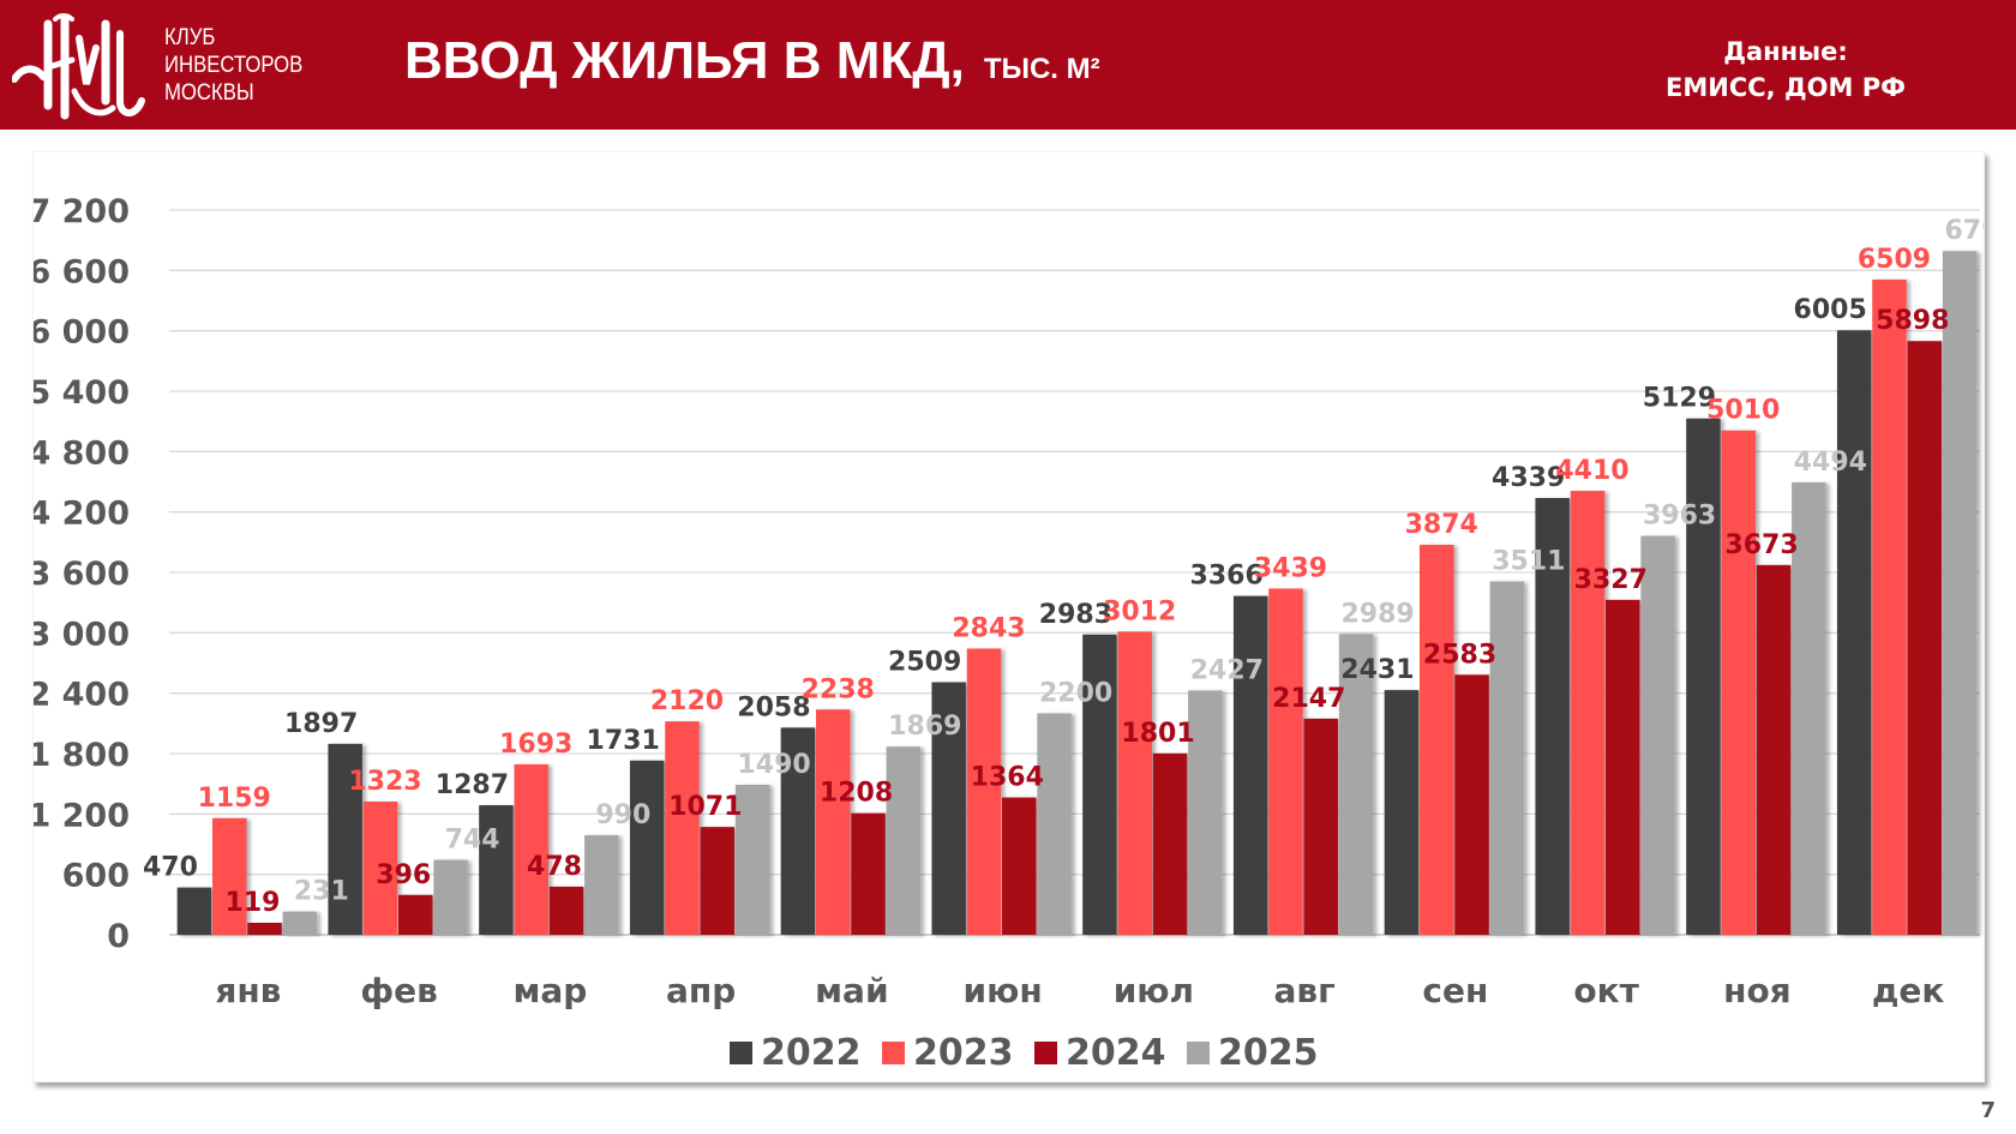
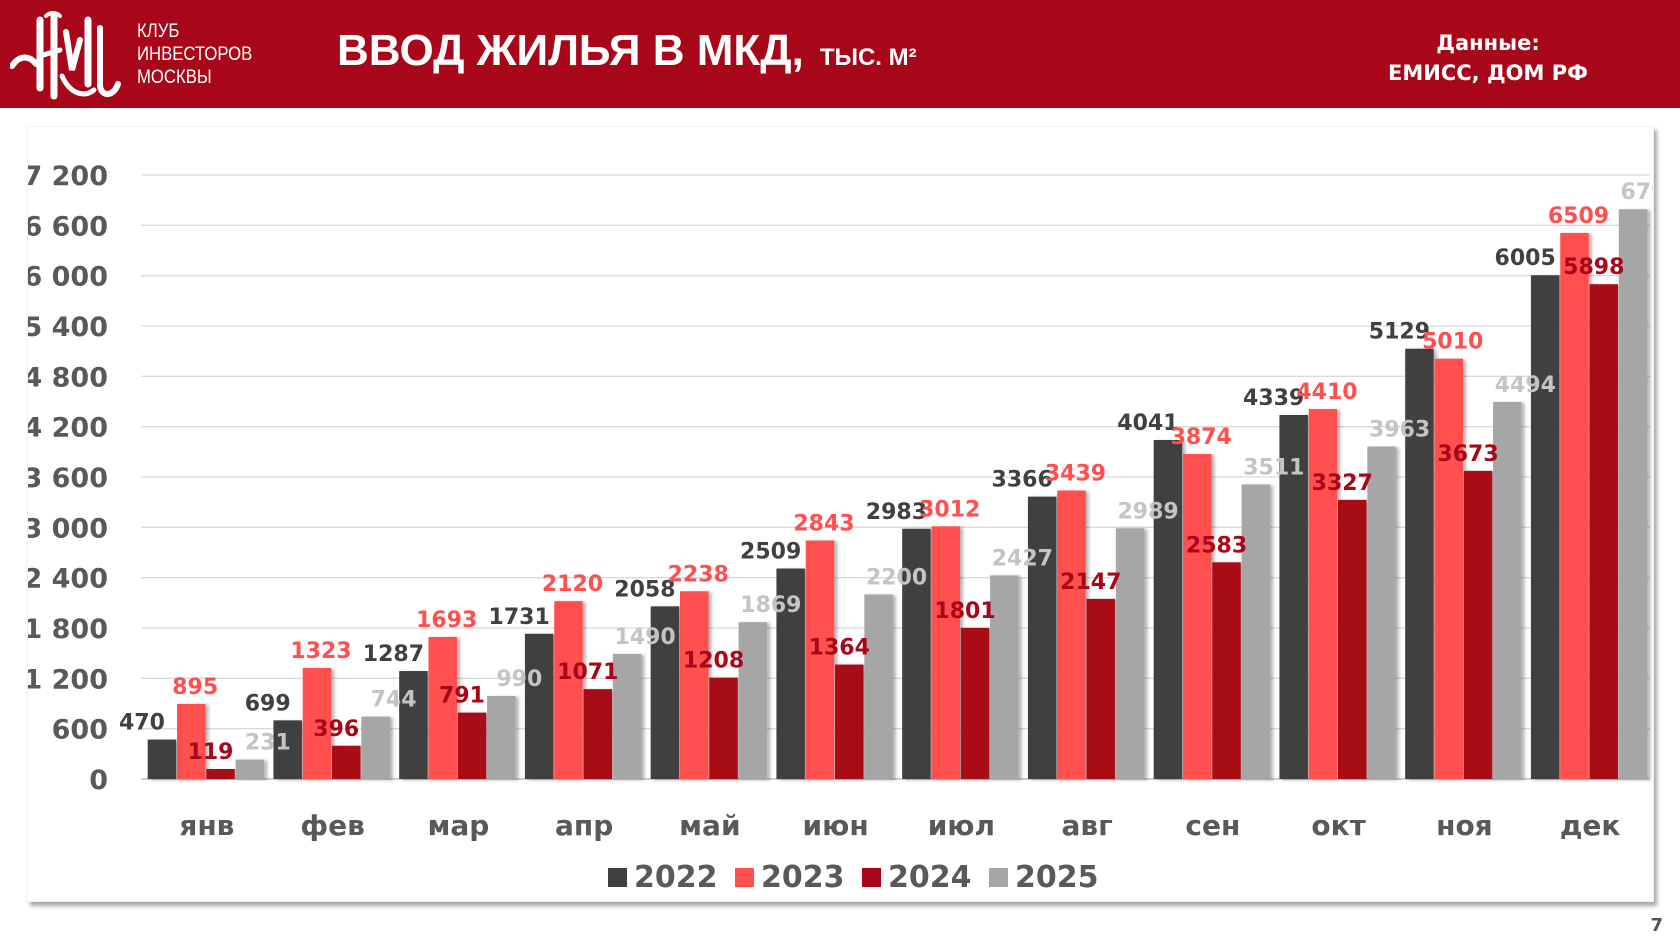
2023/янв: 1159 -> 895
2022/фев: 1897 -> 699
2024/мар: 478 -> 791
2022/сен: 2431 -> 4041
